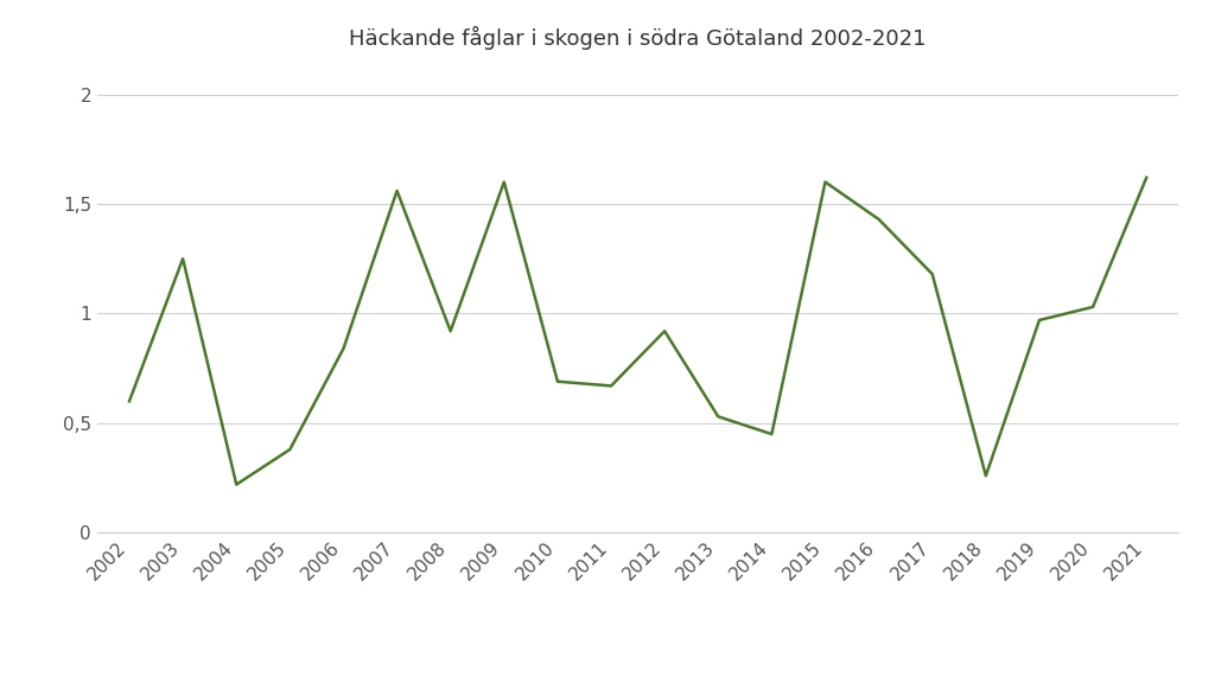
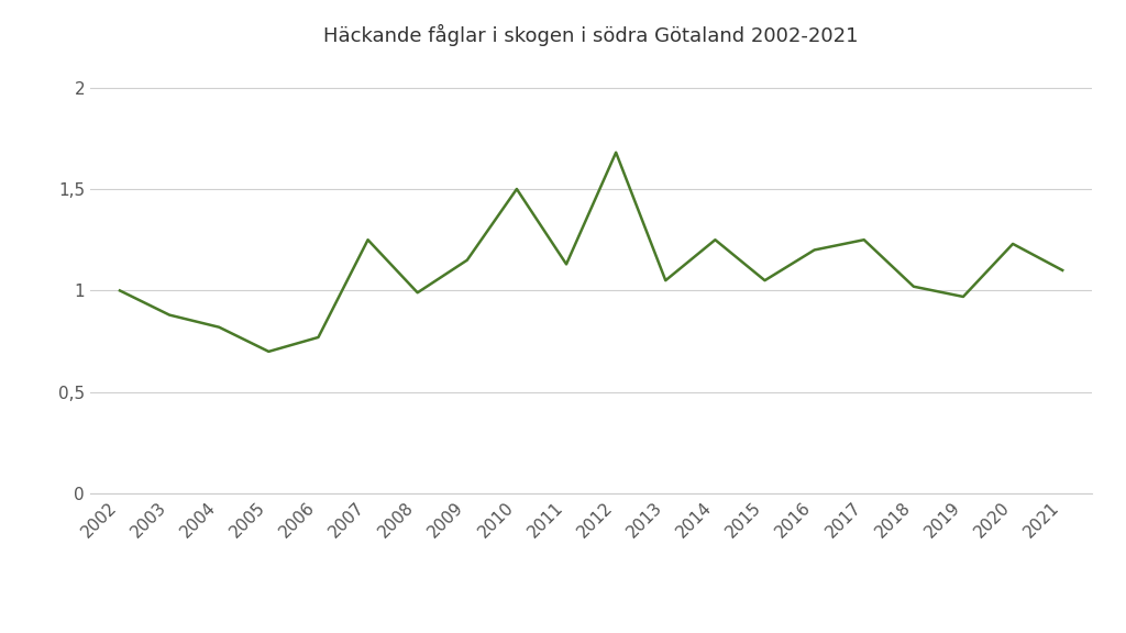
2002: 0,60 -> 1,00
2003: 1,25 -> 0,88
2004: 0,22 -> 0,82
2005: 0,38 -> 0,70
2006: 0,84 -> 0,77
2007: 1,56 -> 1,25
2008: 0,92 -> 0,99
2009: 1,60 -> 1,15
2010: 0,69 -> 1,50
2011: 0,67 -> 1,13
2012: 0,92 -> 1,68
2013: 0,53 -> 1,05
2014: 0,45 -> 1,25
2015: 1,60 -> 1,05
2016: 1,43 -> 1,20
2017: 1,18 -> 1,25
2018: 0,26 -> 1,02
2020: 1,03 -> 1,23
2021: 1,62 -> 1,10
